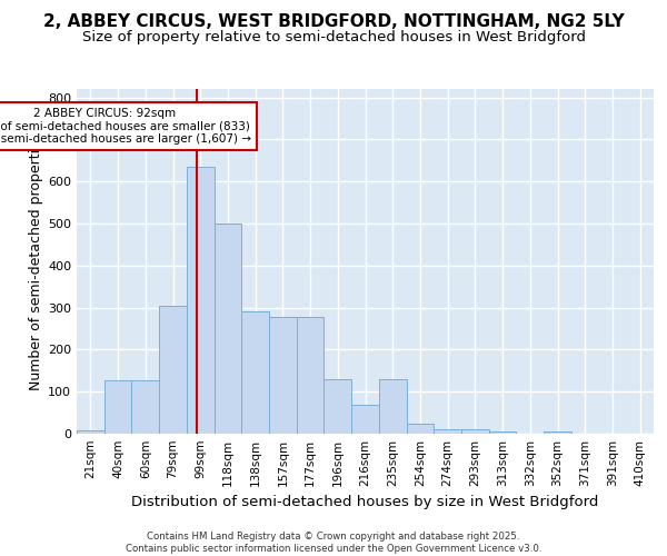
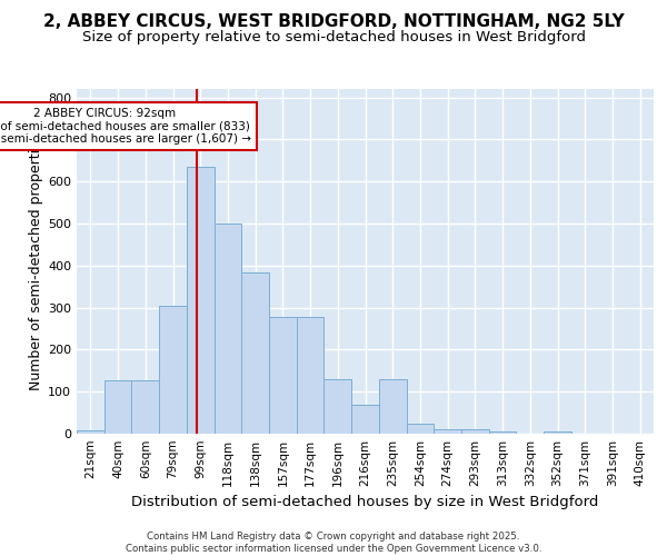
138sqm: 290 -> 383
